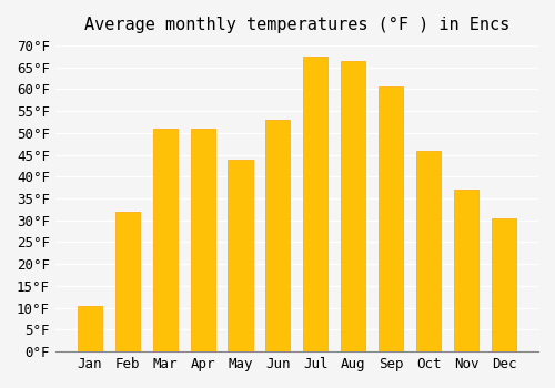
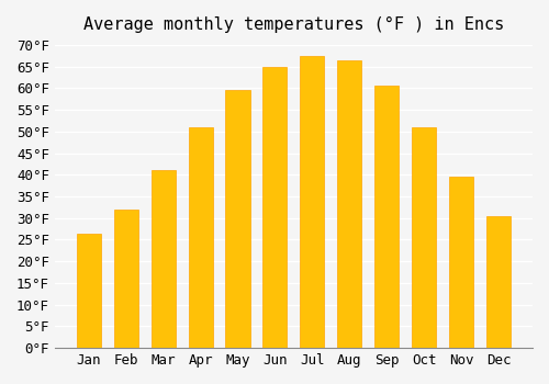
Jan: 10.5°F -> 26.5°F
Mar: 51.0°F -> 41.0°F
May: 44.0°F -> 59.5°F
Jun: 53.0°F -> 65.0°F
Oct: 46.0°F -> 51.0°F
Nov: 37.0°F -> 39.5°F
